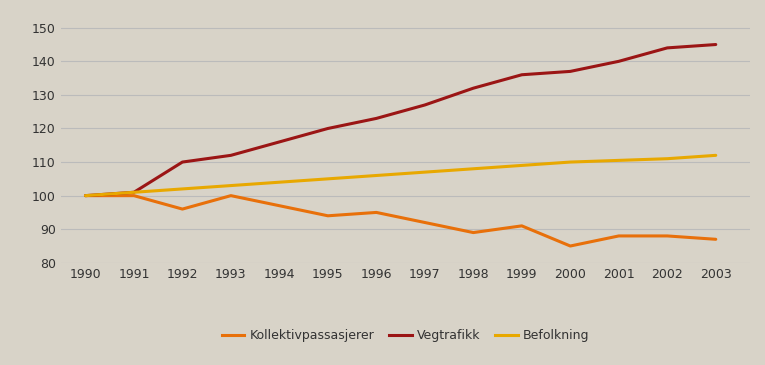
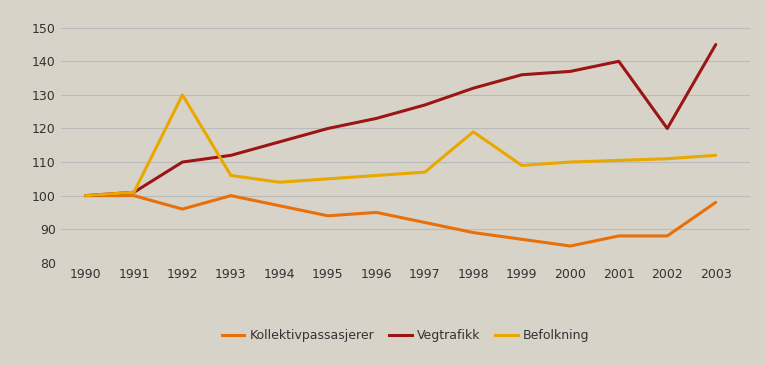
Befolkning/1992: 102.0 -> 130.0
Befolkning/1993: 103.0 -> 106.0
Befolkning/1998: 108.0 -> 119.0
Kollektivpassasjerer/1999: 91 -> 87
Vegtrafikk/2002: 144 -> 120
Kollektivpassasjerer/2003: 87 -> 98
